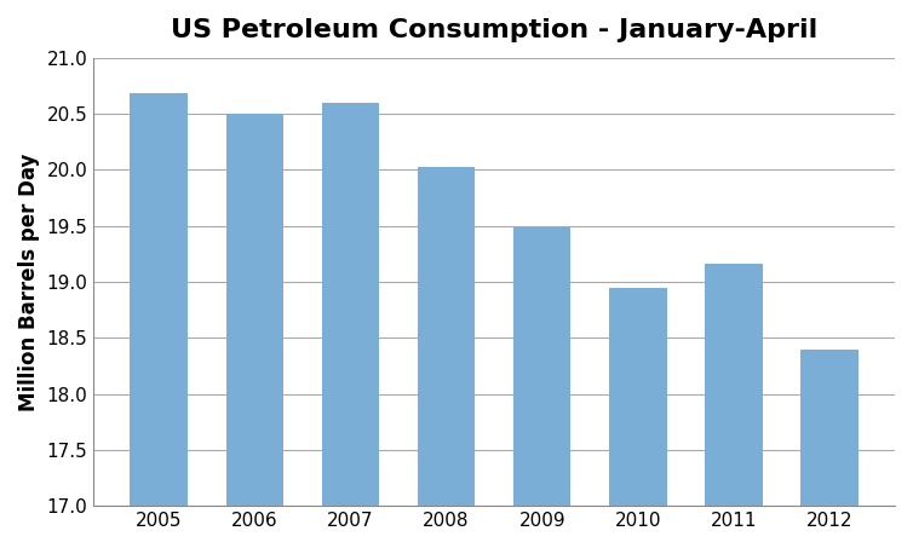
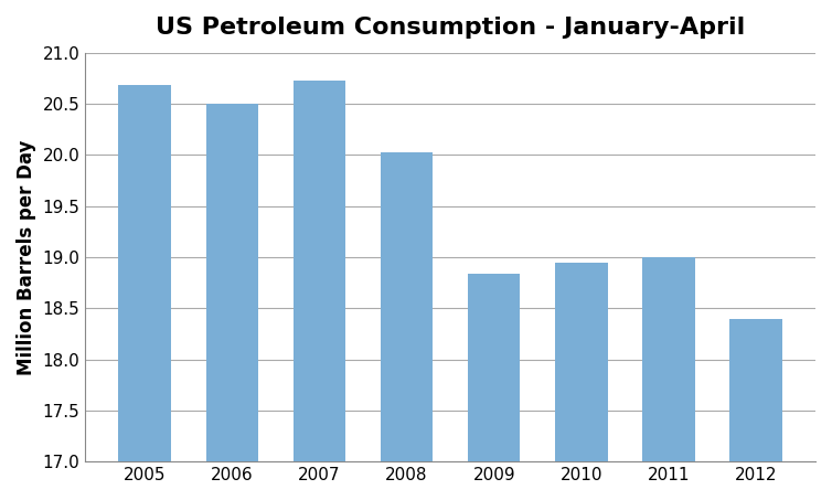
2007: 20.60 -> 20.73
2009: 19.48 -> 18.84
2011: 19.16 -> 19.00
